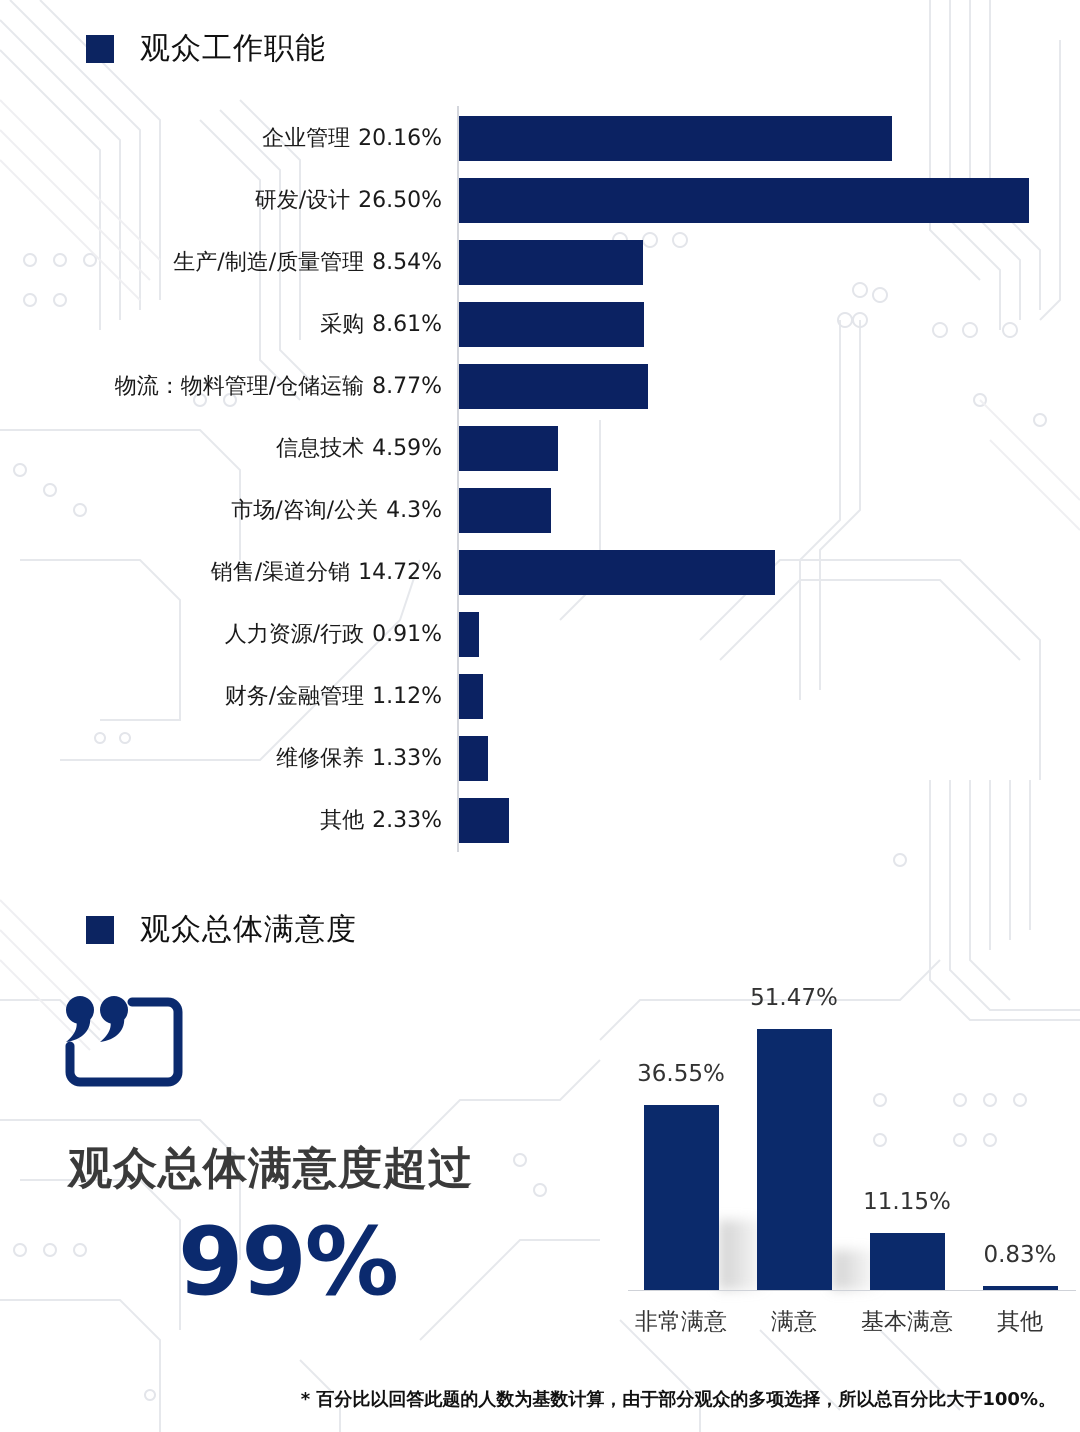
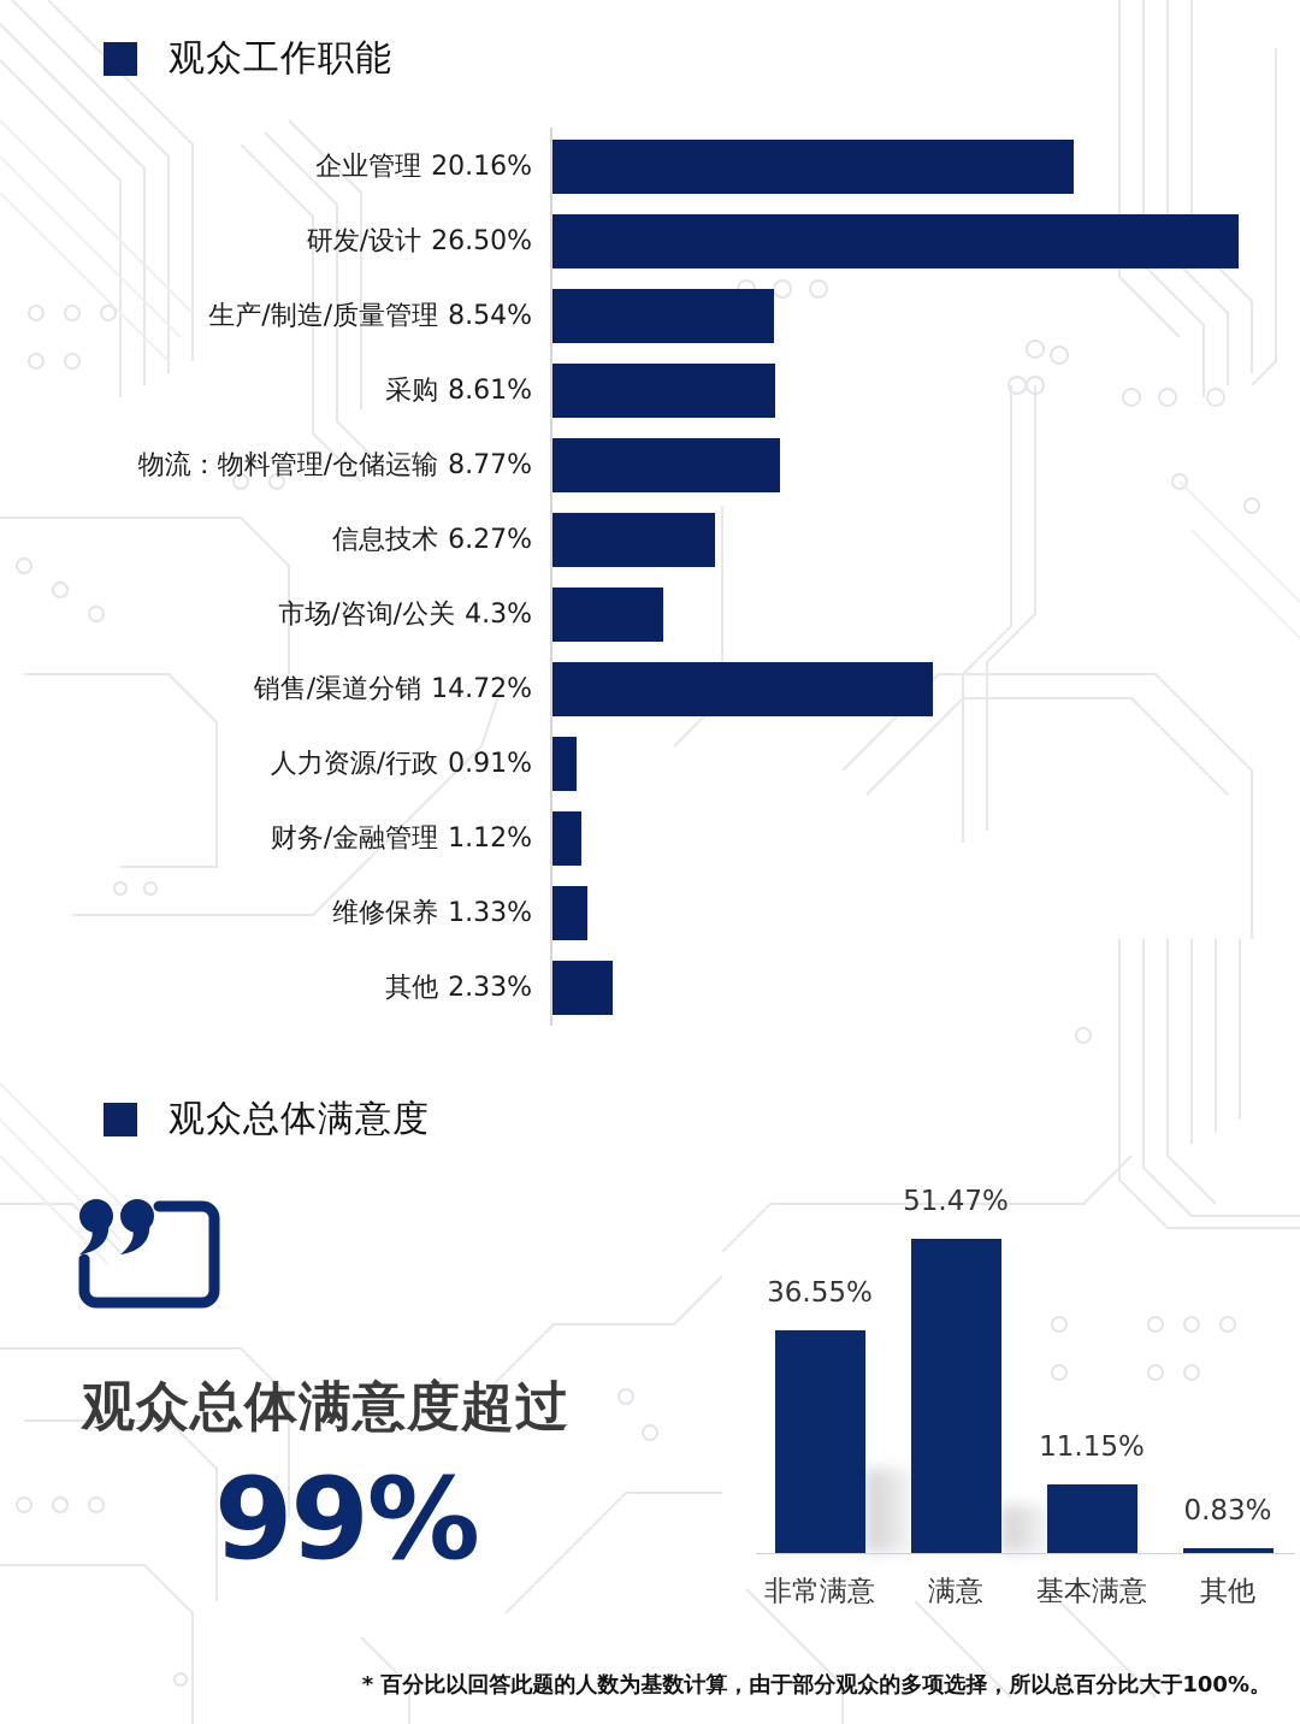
观众工作职能/信息技术: 4.59% -> 6.27%
